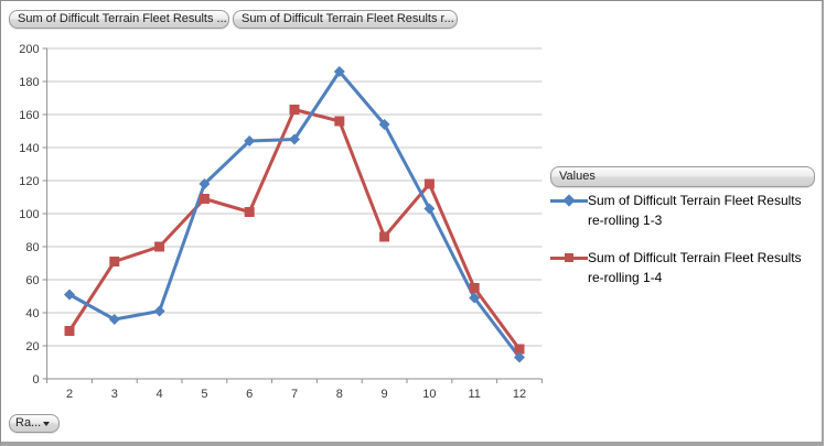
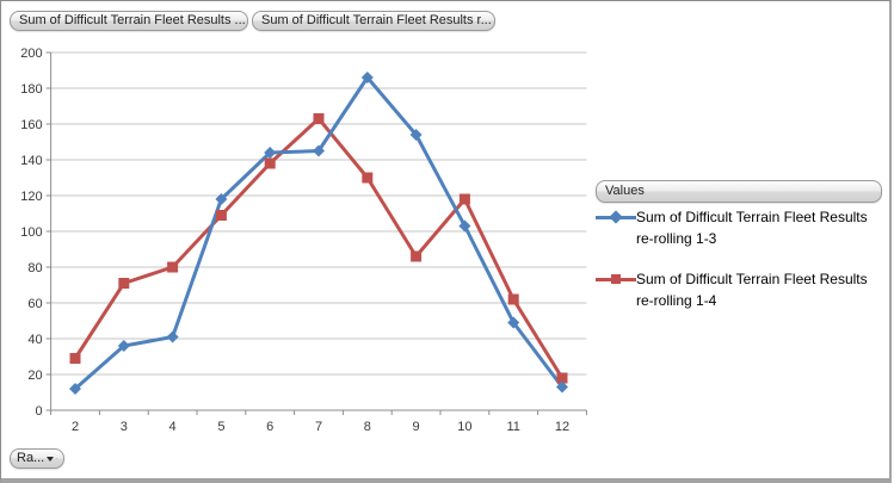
Sum of Difficult Terrain Fleet Results re-rolling 1-3/2: 51 -> 12
Sum of Difficult Terrain Fleet Results re-rolling 1-4/6: 101 -> 138
Sum of Difficult Terrain Fleet Results re-rolling 1-4/8: 156 -> 130
Sum of Difficult Terrain Fleet Results re-rolling 1-4/11: 55 -> 62
